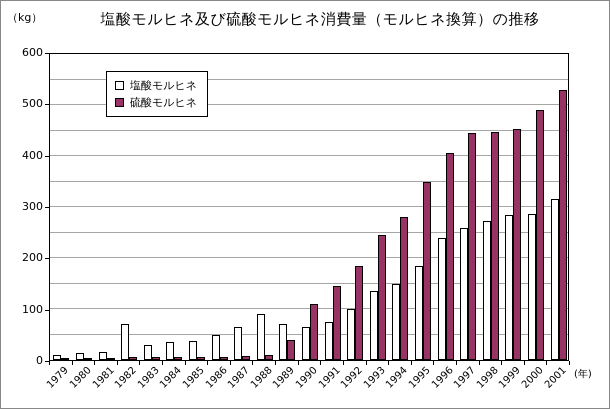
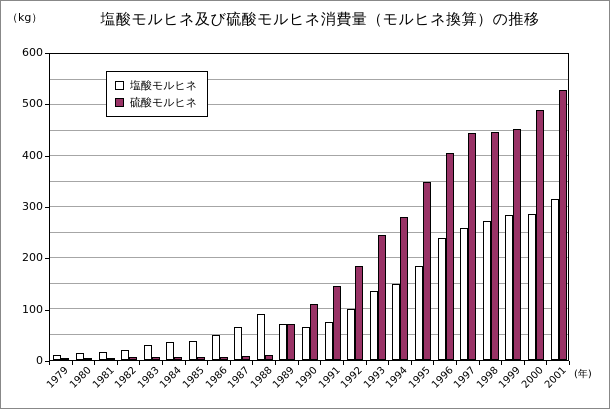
塩酸モルヒネ/1982: 70 -> 20
硫酸モルヒネ/1989: 40 -> 70
